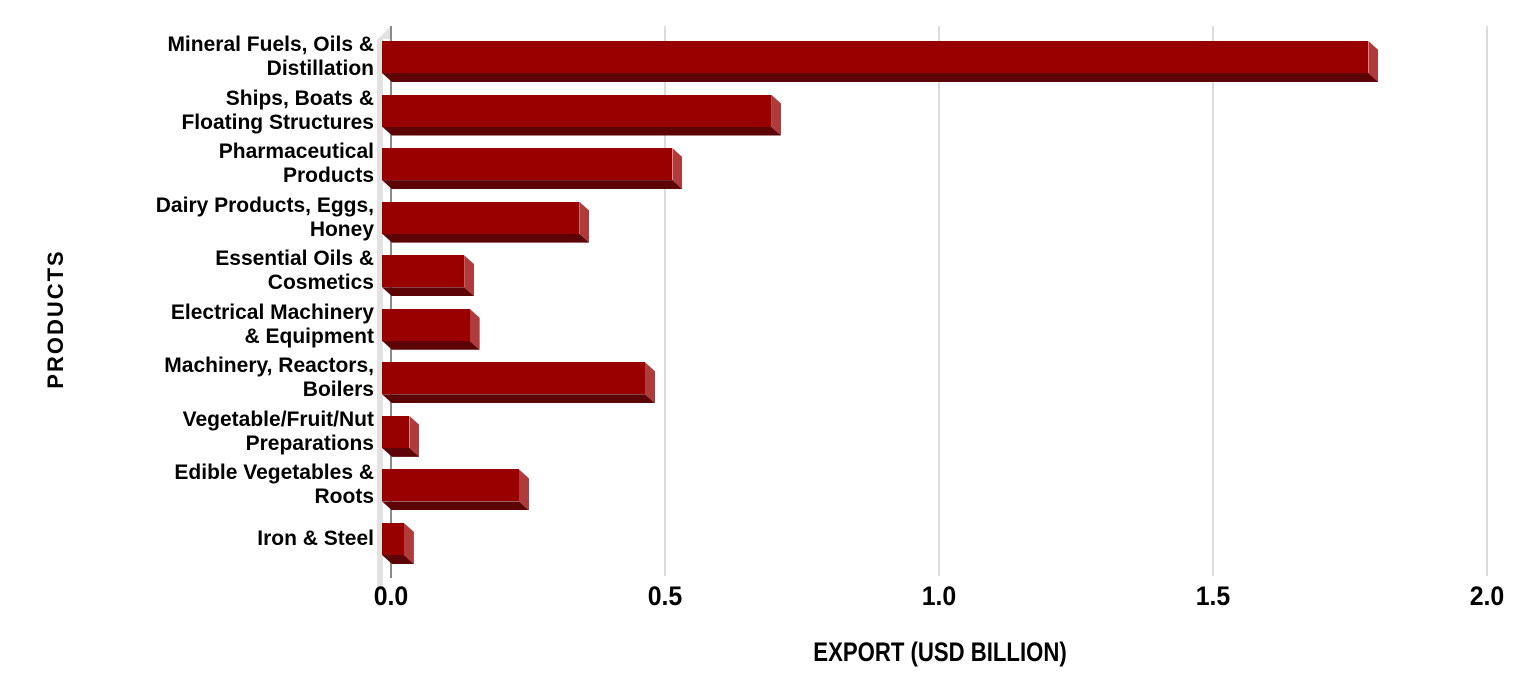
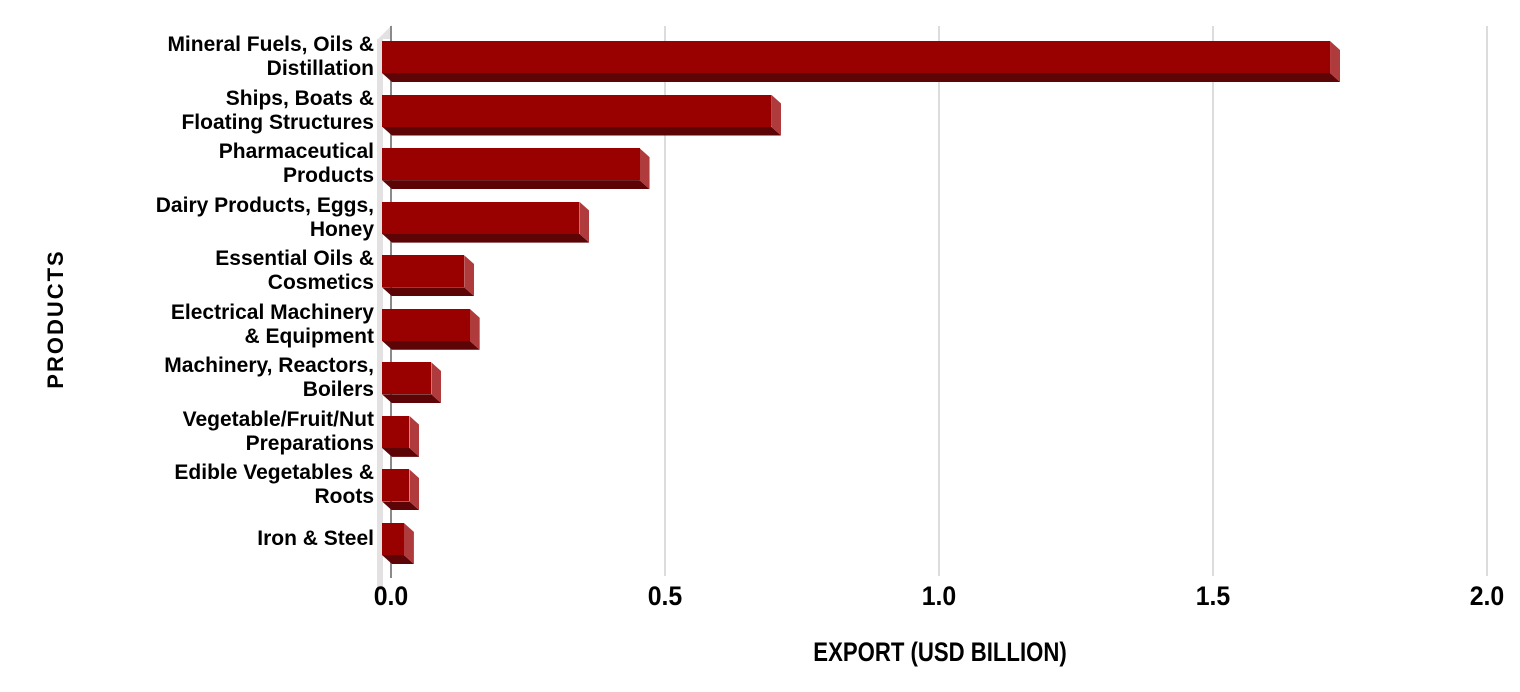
Mineral Fuels, Oils & Distillation: 1.80 -> 1.73
Pharmaceutical Products: 0.53 -> 0.47
Machinery, Reactors, Boilers: 0.48 -> 0.09
Edible Vegetables & Roots: 0.25 -> 0.05
